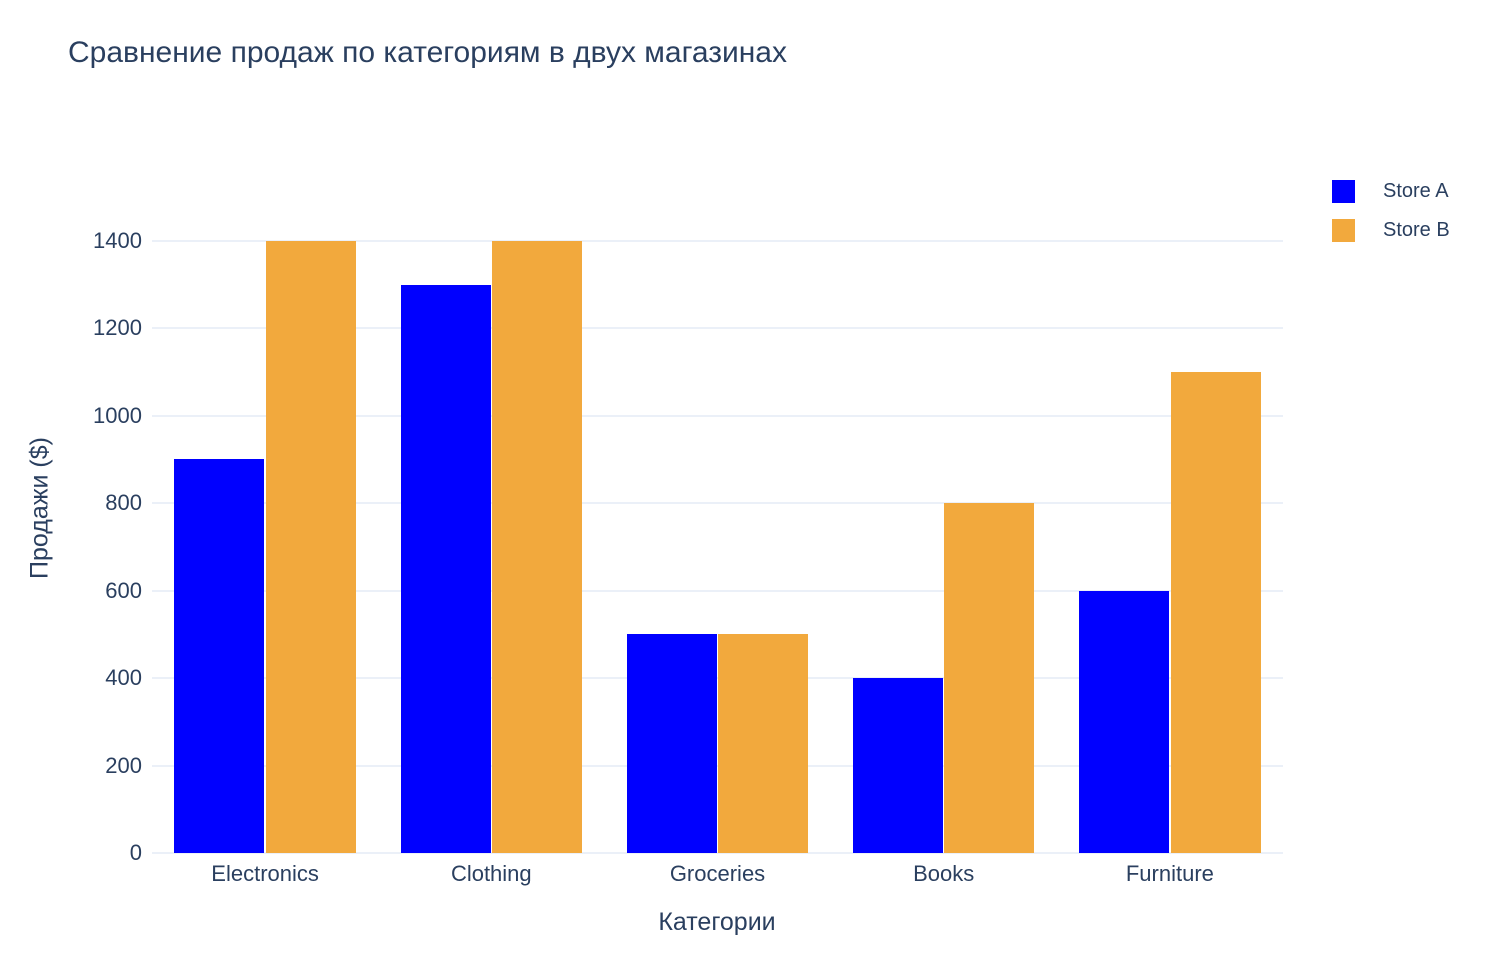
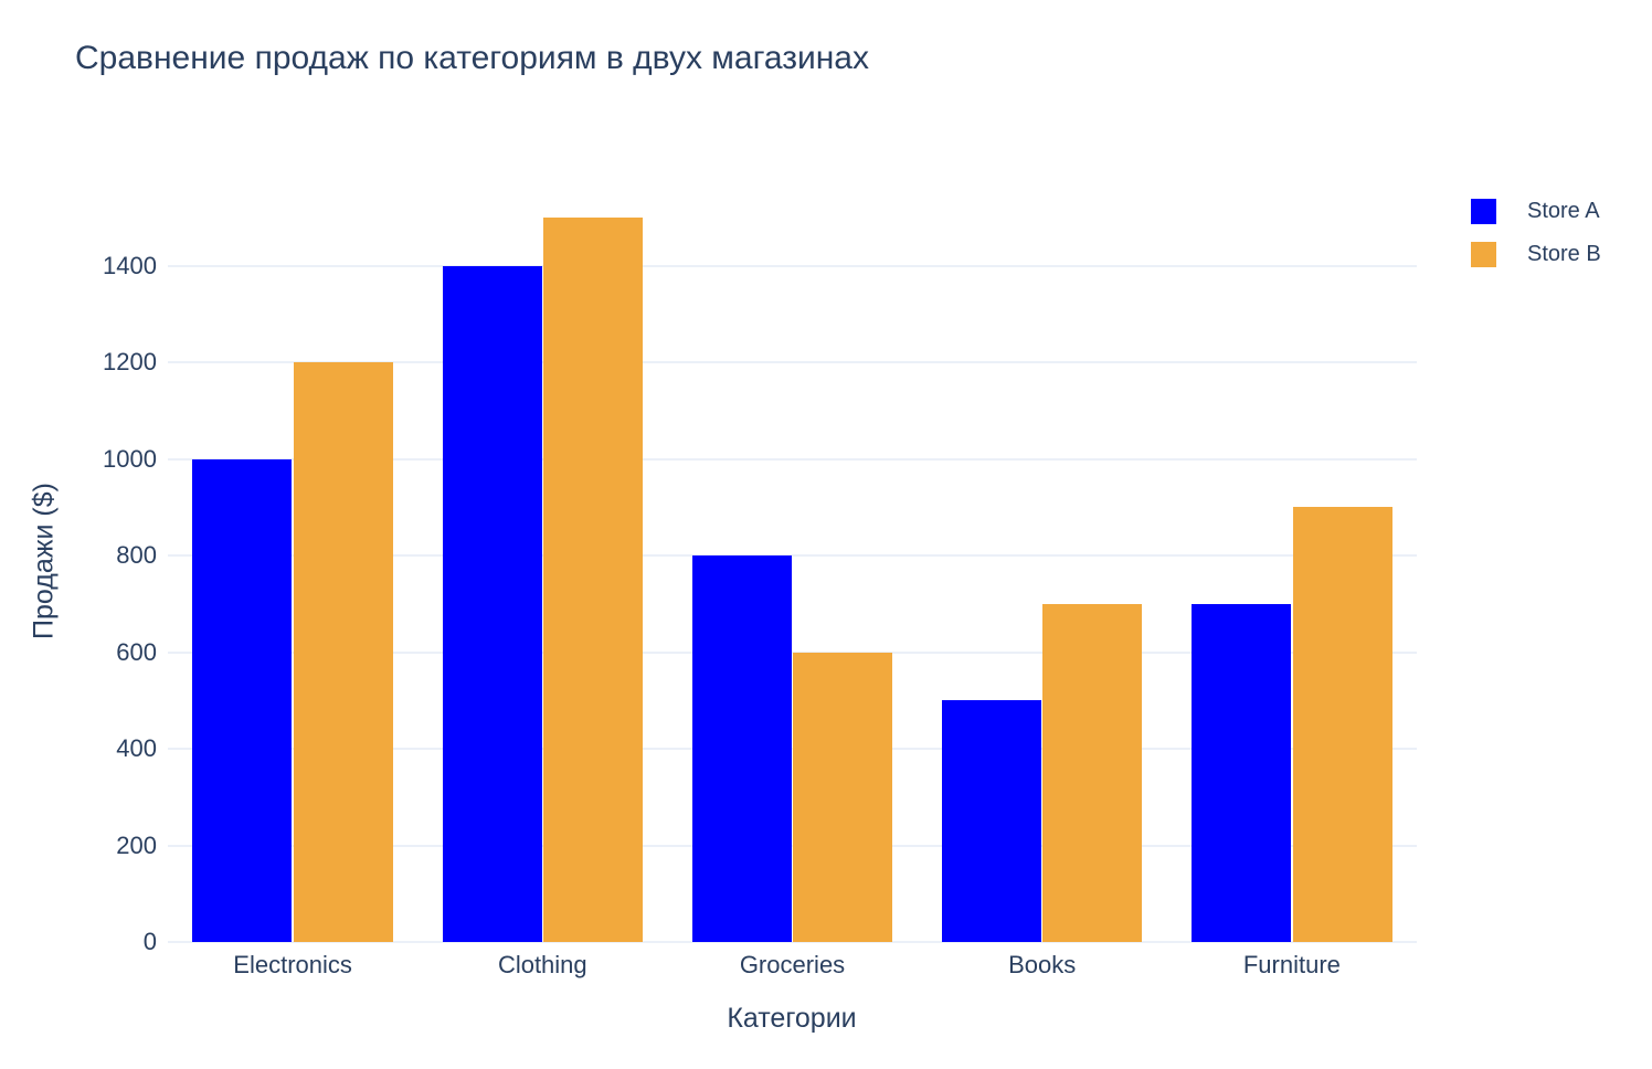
Store A/Electronics: 900 -> 1000
Store B/Electronics: 1400 -> 1200
Store A/Clothing: 1300 -> 1400
Store B/Clothing: 1400 -> 1500
Store A/Groceries: 500 -> 800
Store B/Groceries: 500 -> 600
Store A/Books: 400 -> 500
Store B/Books: 800 -> 700
Store A/Furniture: 600 -> 700
Store B/Furniture: 1100 -> 900
